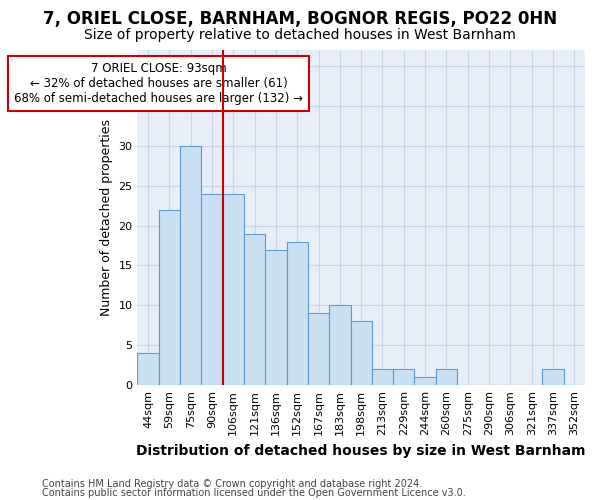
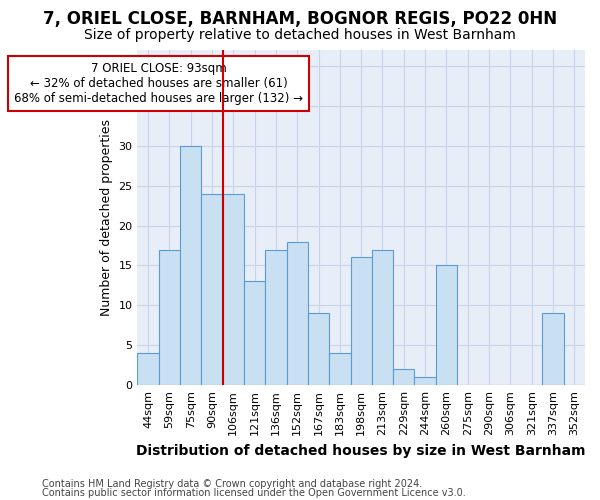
59sqm: 22 -> 17
121sqm: 19 -> 13
183sqm: 10 -> 4
198sqm: 8 -> 16
213sqm: 2 -> 17
260sqm: 2 -> 15
337sqm: 2 -> 9
